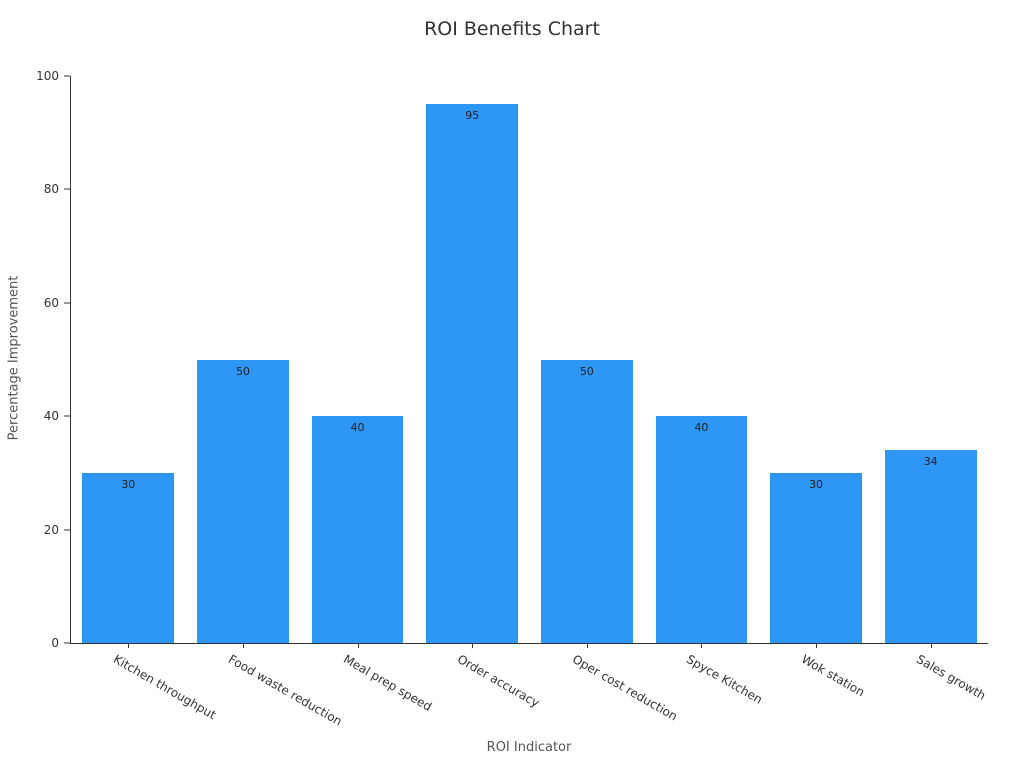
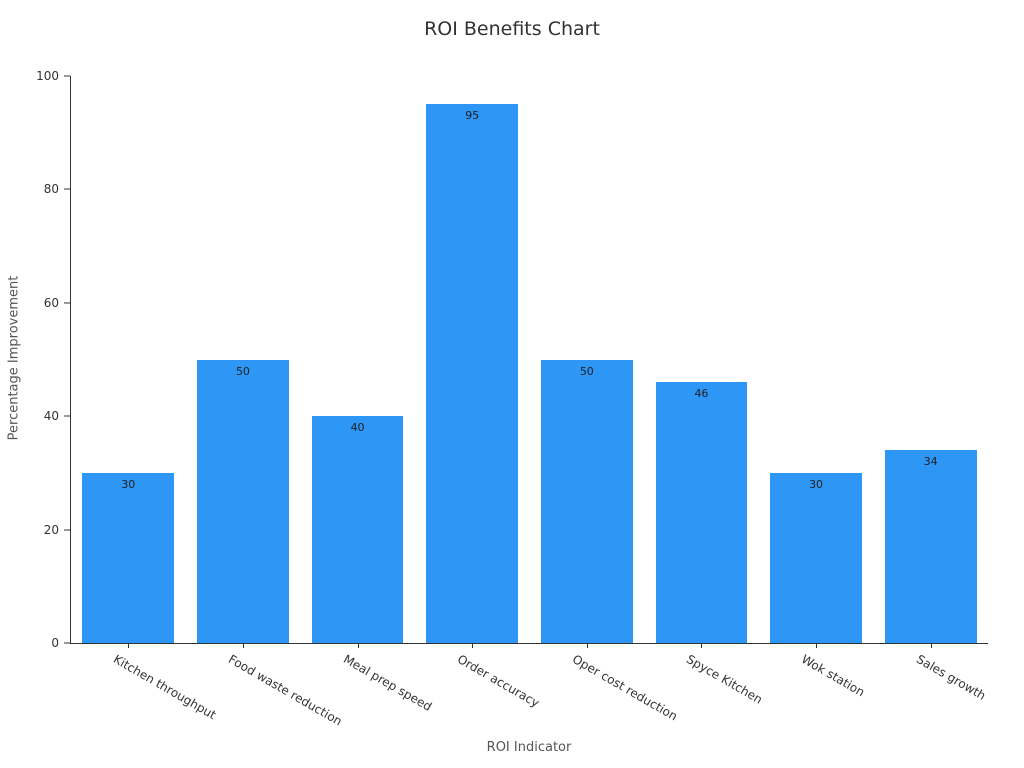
Spyce Kitchen: 40 -> 46
